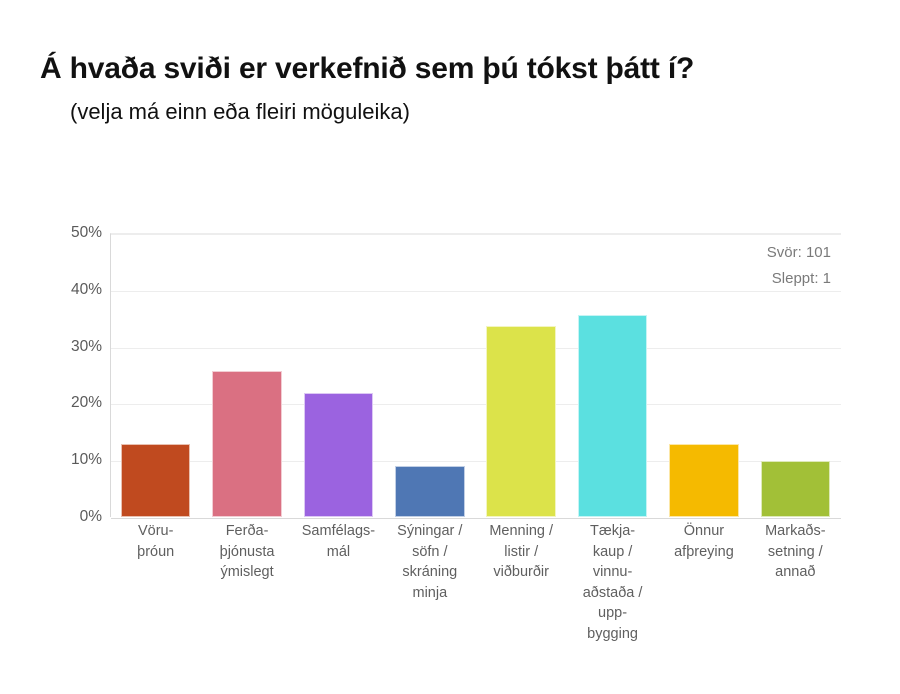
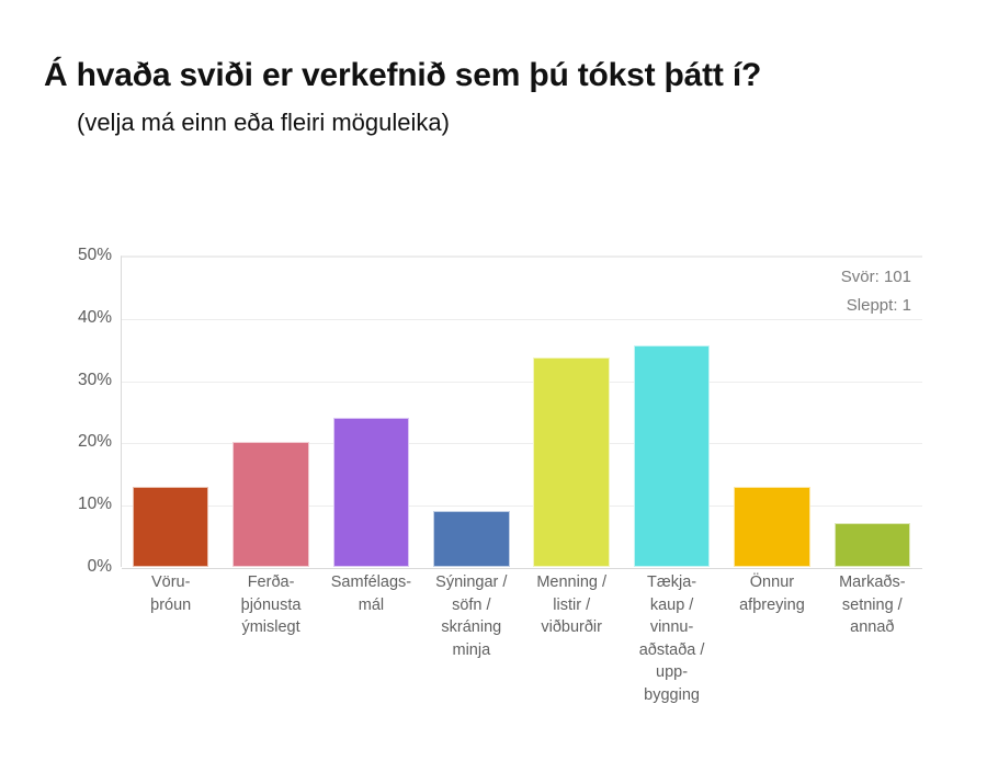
Ferða- þjónusta ýmislegt: 26% -> 20%
Samfélags- mál: 22% -> 24%
Markaðs- setning / annað: 10% -> 7%
